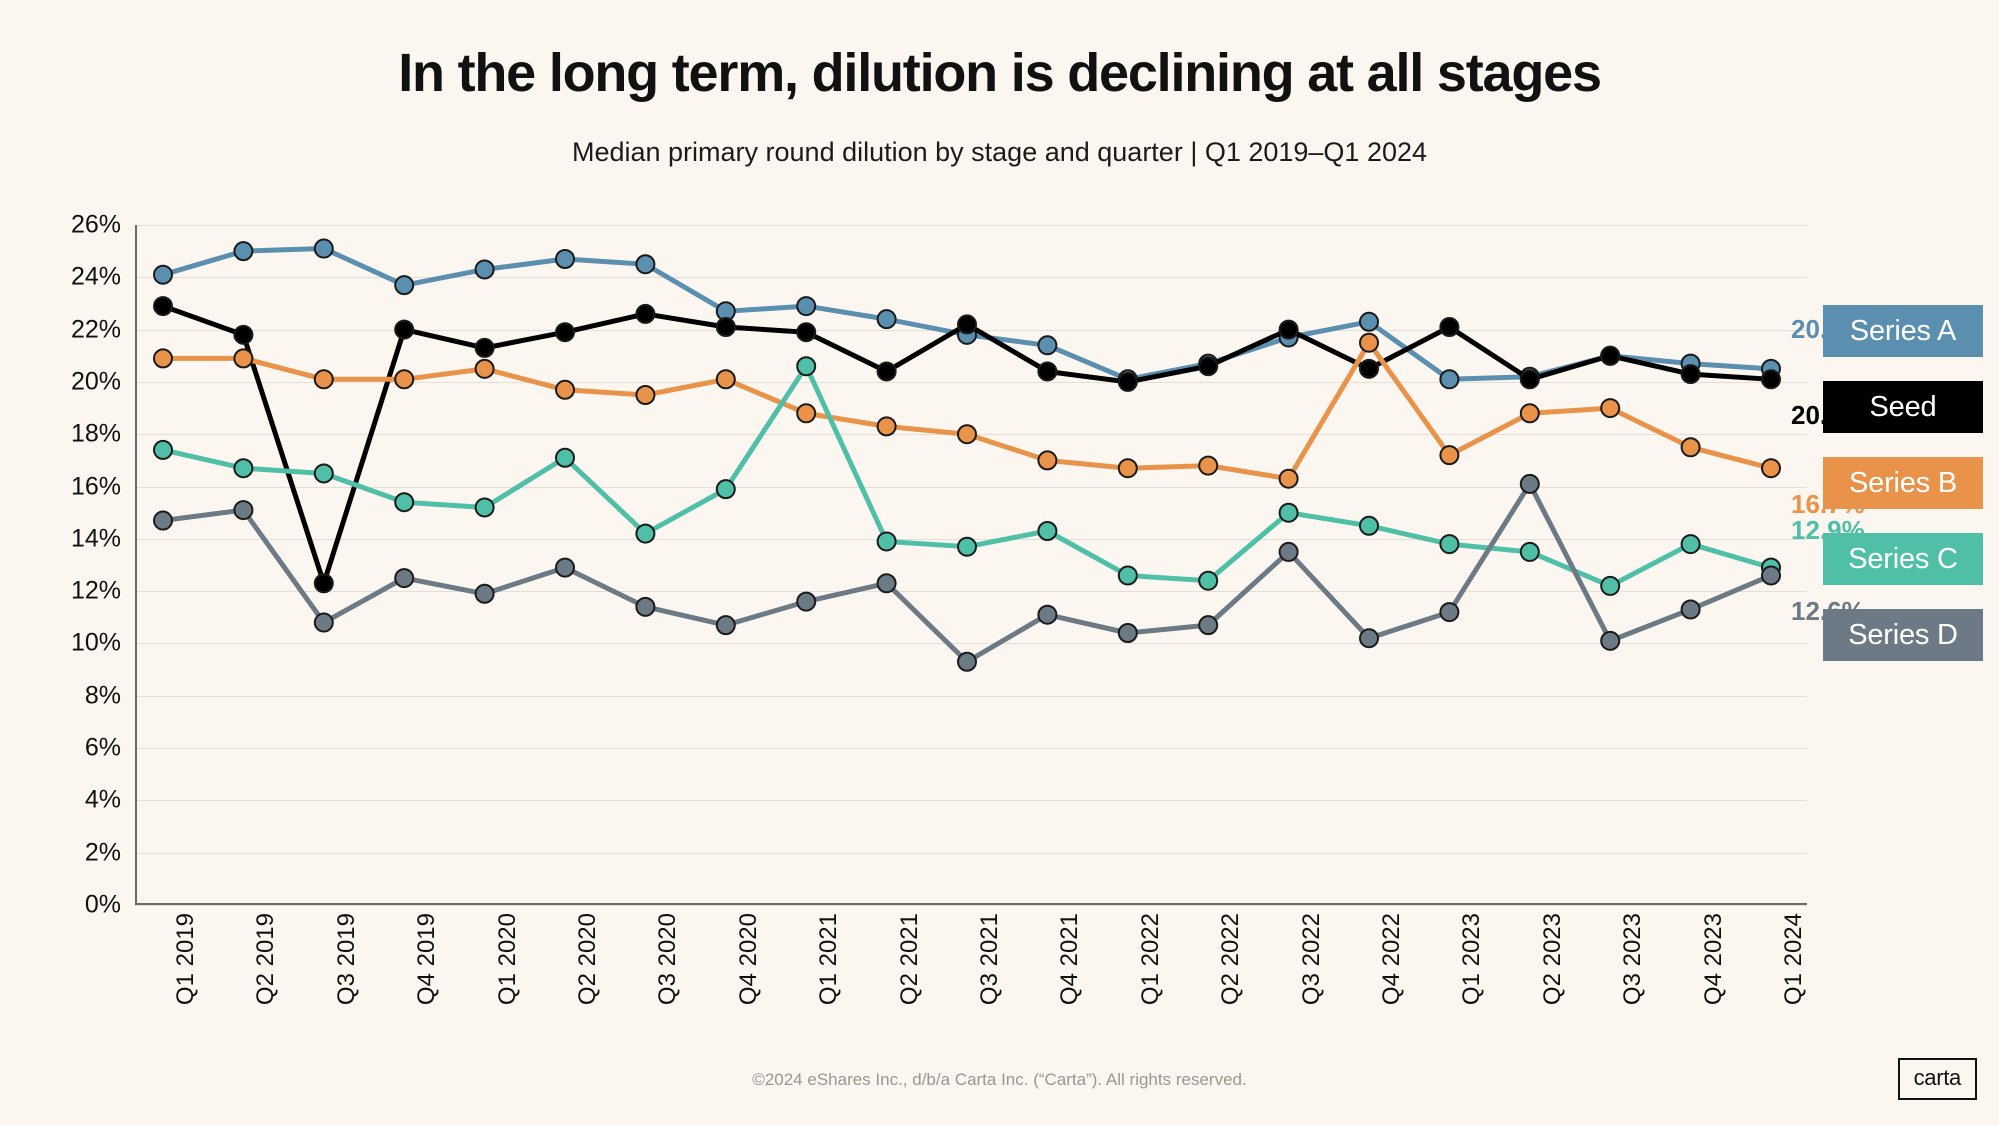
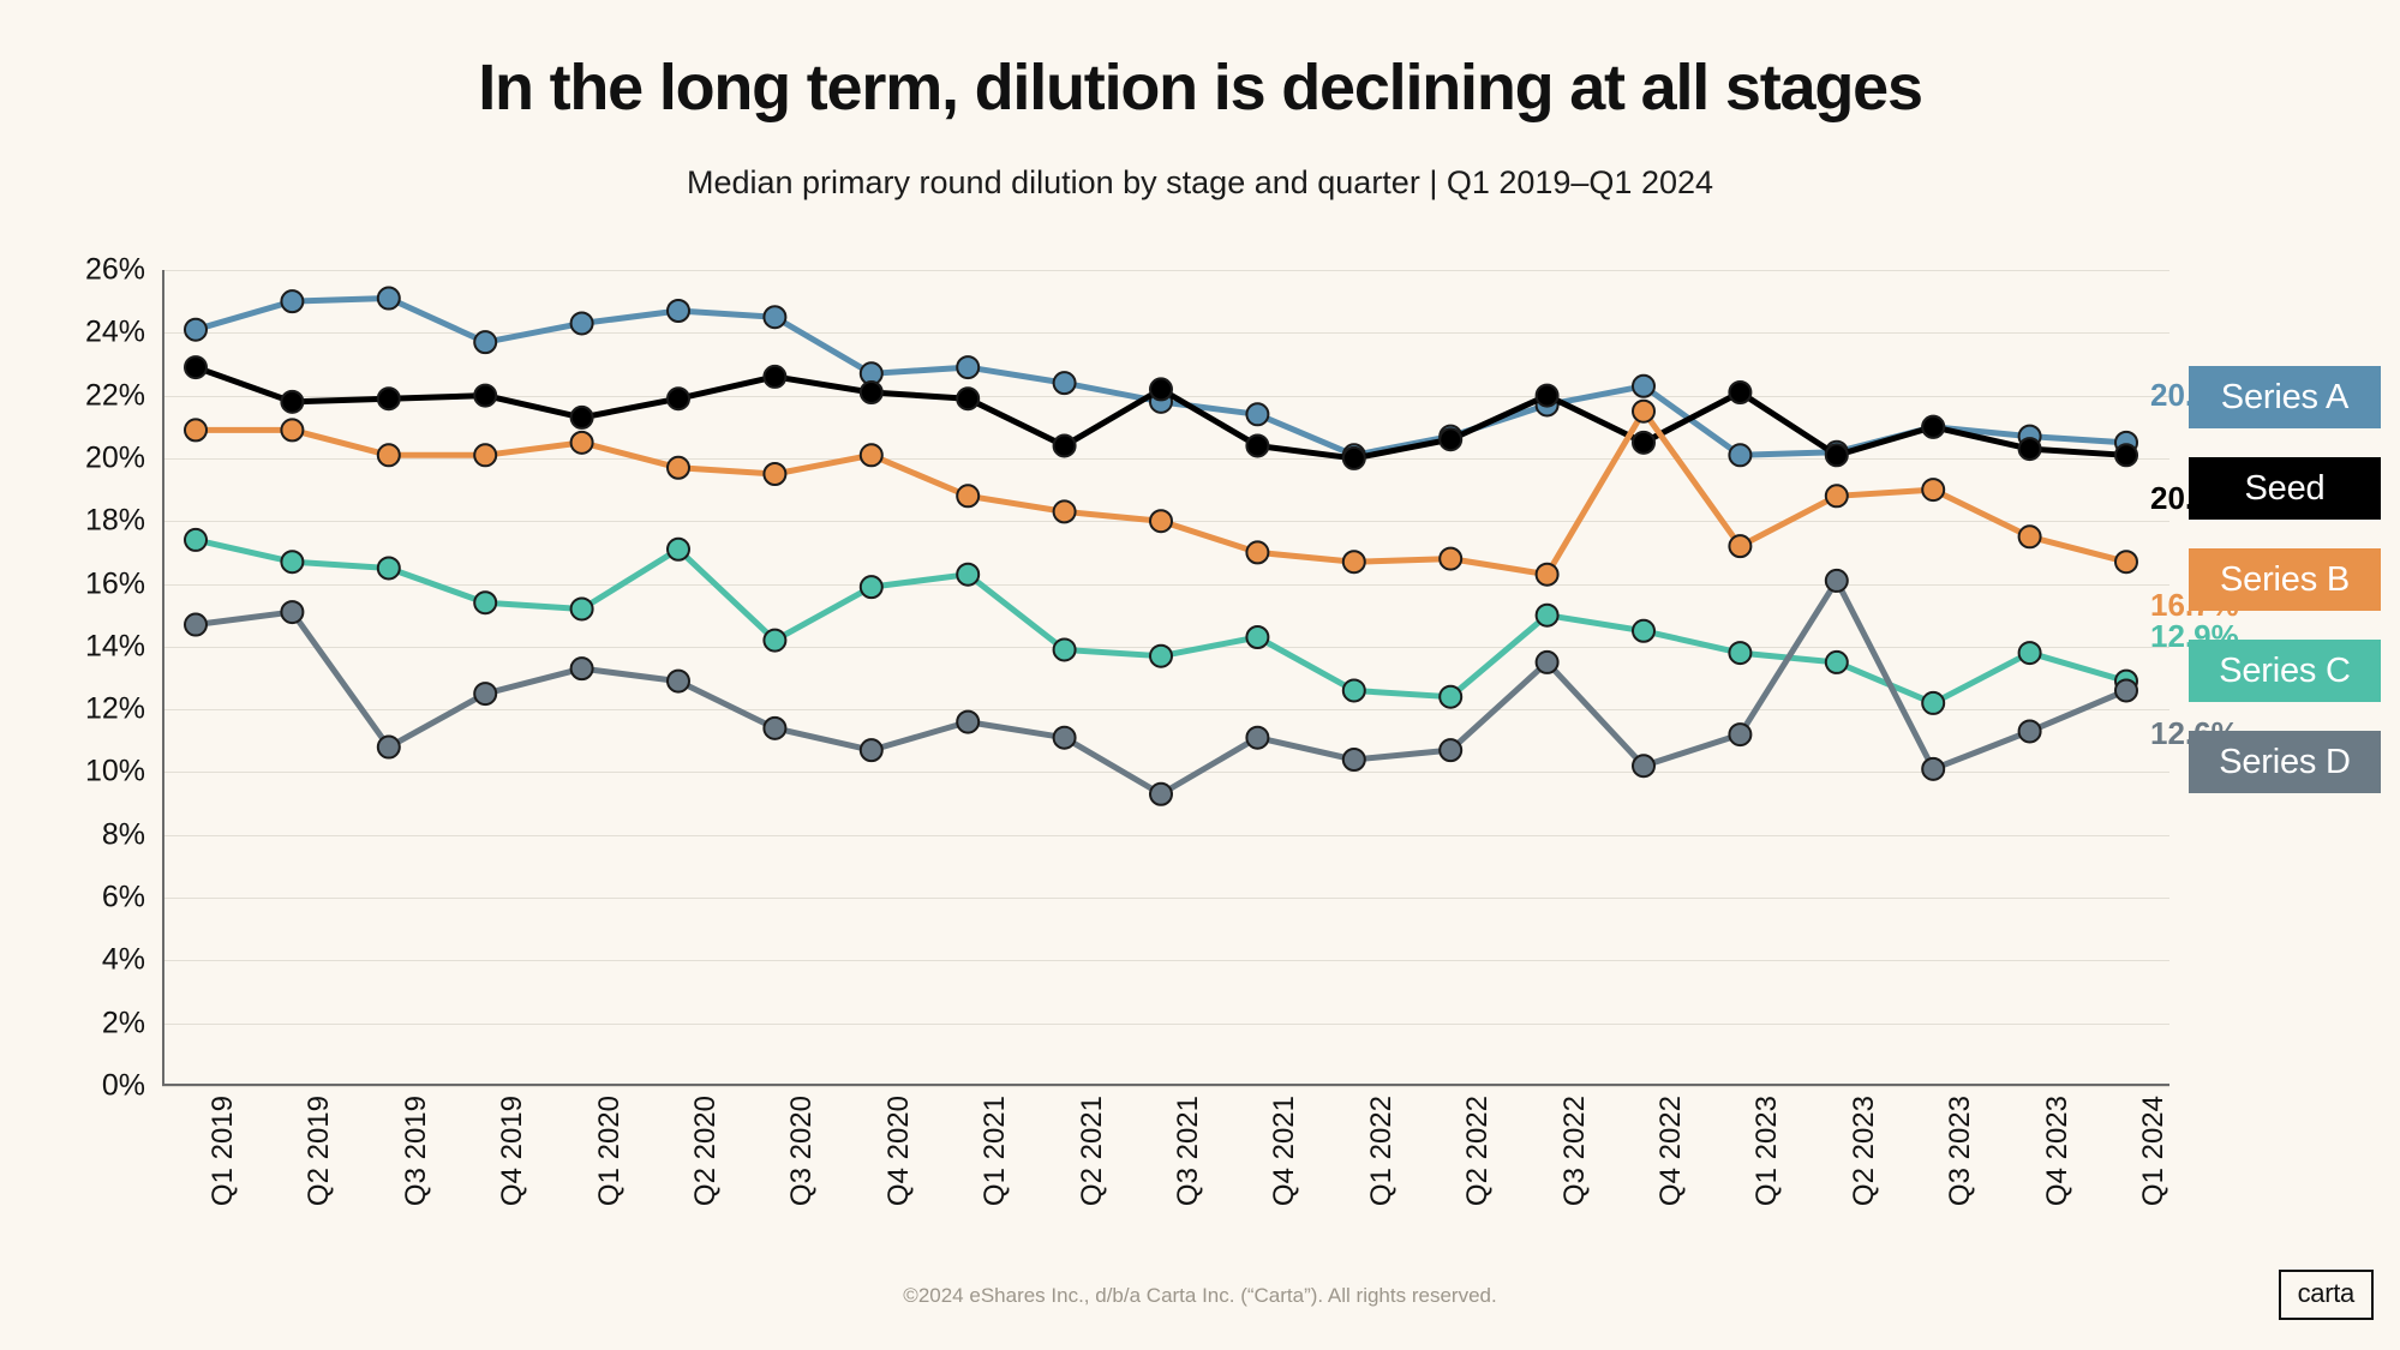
Seed/Q3 2019: 12.3% -> 21.9%
Series D/Q1 2020: 11.9% -> 13.3%
Series C/Q1 2021: 20.6% -> 16.3%
Series D/Q2 2021: 12.3% -> 11.1%
